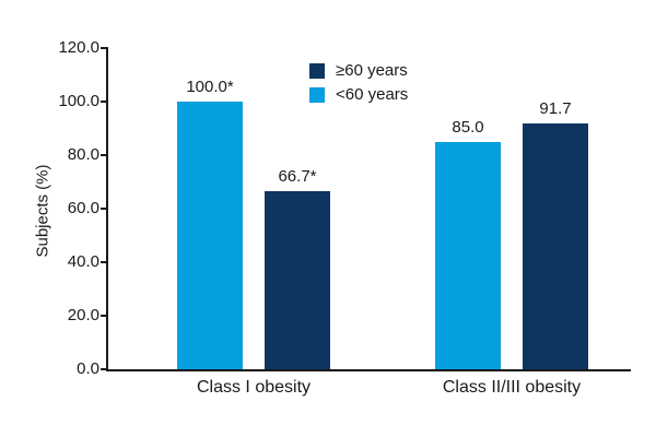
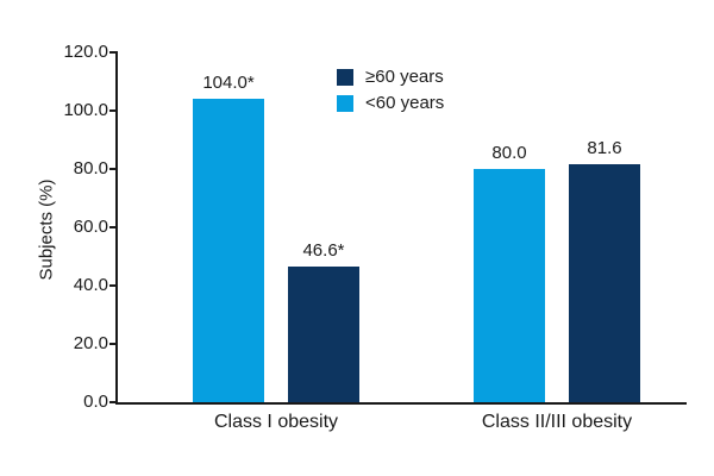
<60 years/Class I obesity: 100.0 -> 104.0
≥60 years/Class I obesity: 66.7 -> 46.6
<60 years/Class II/III obesity: 85.0 -> 80.0
≥60 years/Class II/III obesity: 91.7 -> 81.6
